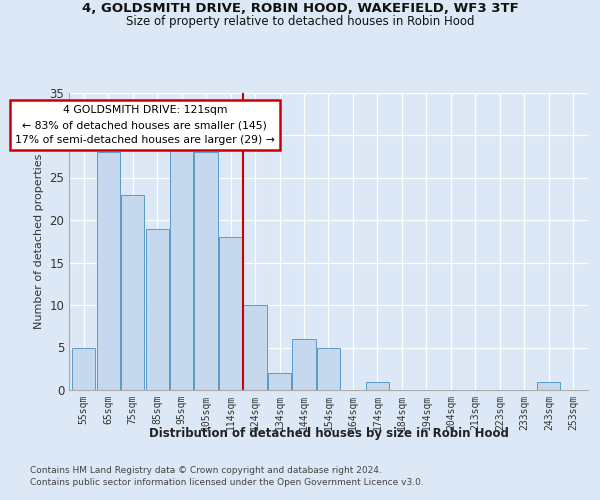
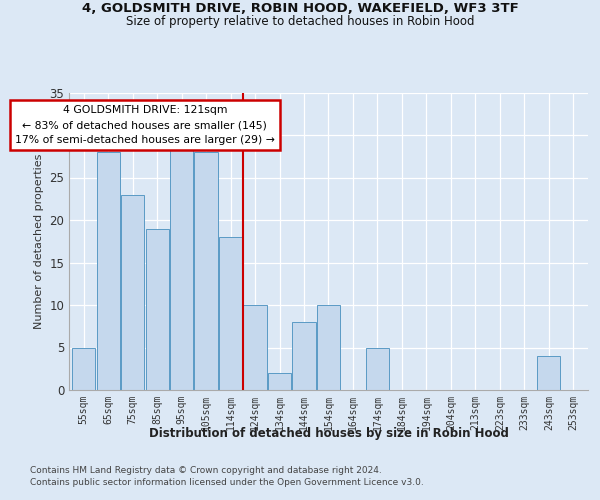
144sqm: 6 -> 8
154sqm: 5 -> 10
174sqm: 1 -> 5
243sqm: 1 -> 4
